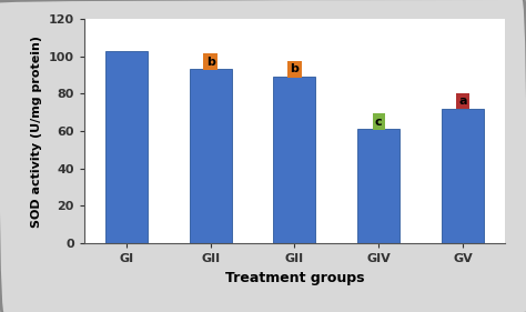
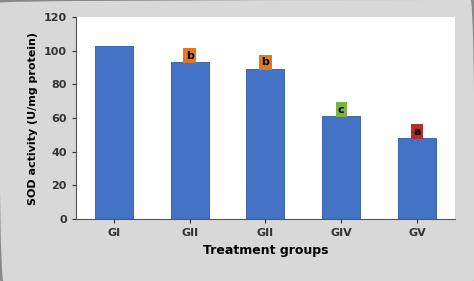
GV: 72 -> 48
